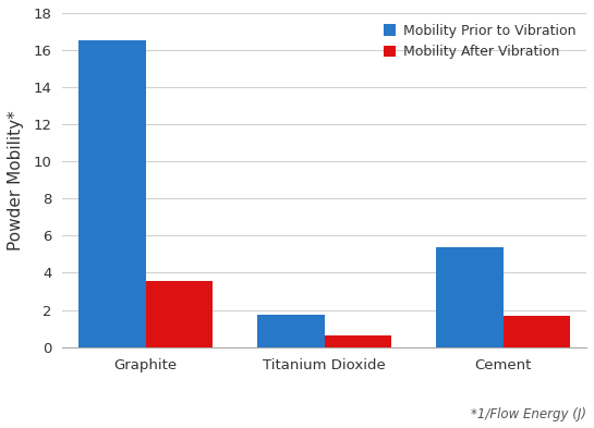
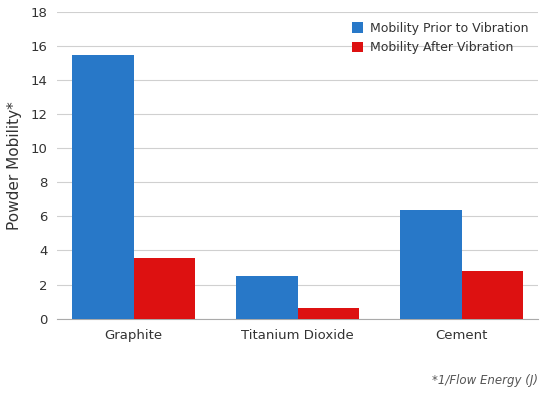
Mobility Prior to Vibration/Graphite: 16.5 -> 15.5
Mobility Prior to Vibration/Titanium Dioxide: 1.8 -> 2.5
Mobility Prior to Vibration/Cement: 5.4 -> 6.4
Mobility After Vibration/Cement: 1.6 -> 2.8
